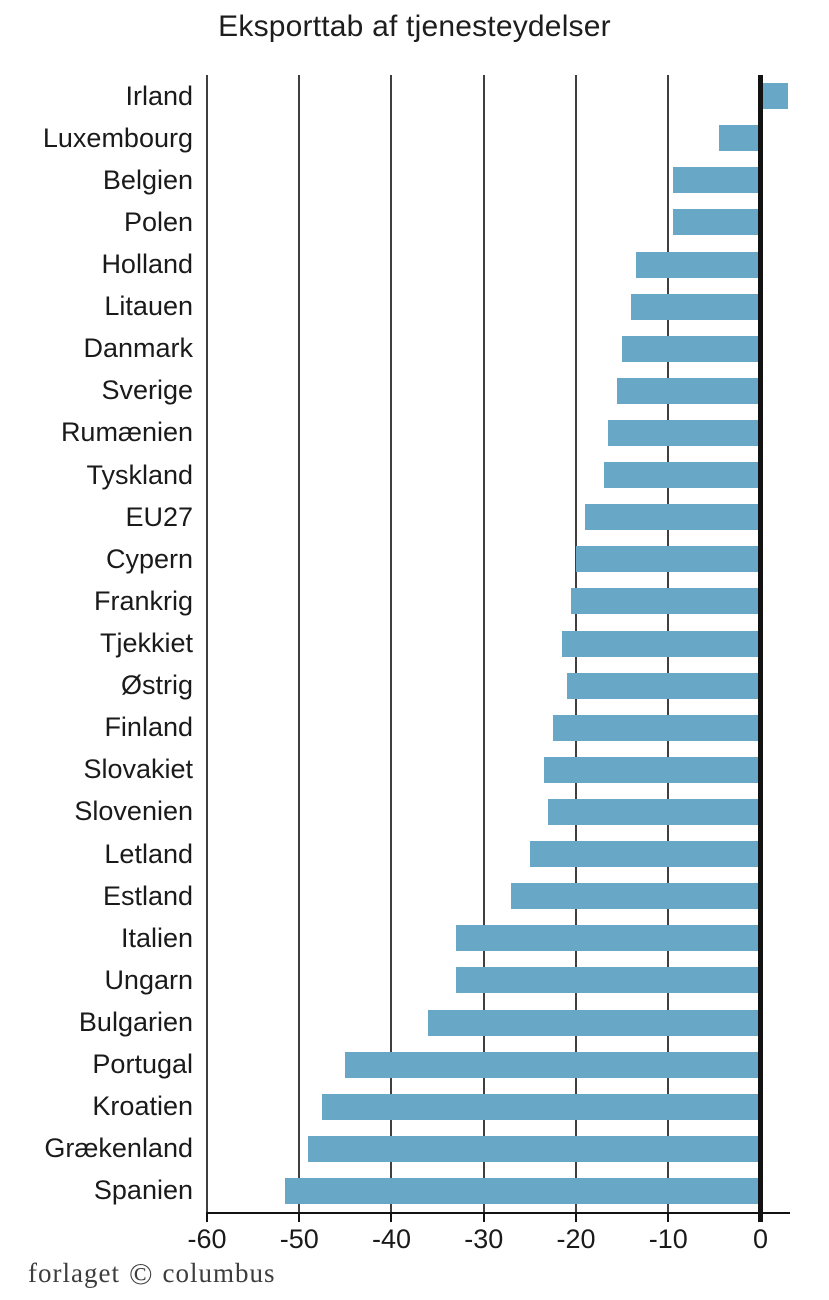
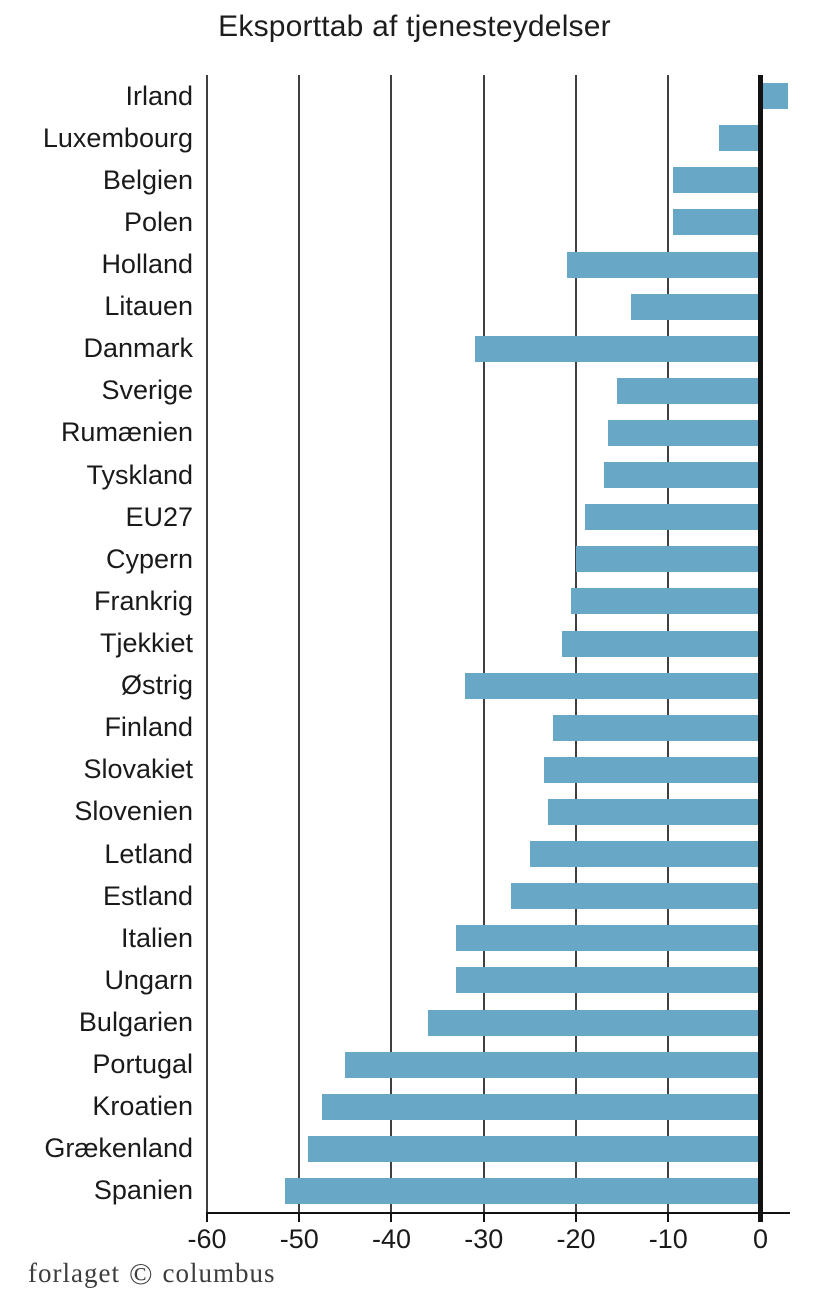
Holland: -14 -> -21
Danmark: -15 -> -31
Østrig: -21 -> -32
